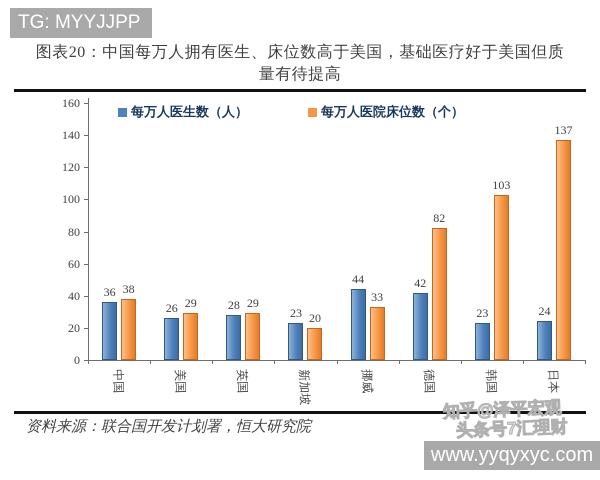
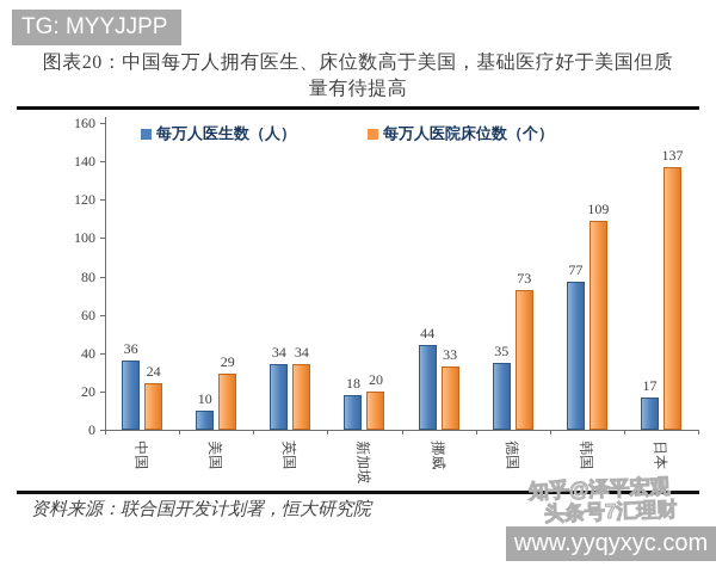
每万人医院床位数（个）/中国: 38 -> 24
每万人医生数（人）/美国: 26 -> 10
每万人医生数（人）/英国: 28 -> 34
每万人医院床位数（个）/英国: 29 -> 34
每万人医生数（人）/新加坡: 23 -> 18
每万人医生数（人）/德国: 42 -> 35
每万人医院床位数（个）/德国: 82 -> 73
每万人医生数（人）/韩国: 23 -> 77
每万人医院床位数（个）/韩国: 103 -> 109
每万人医生数（人）/日本: 24 -> 17
